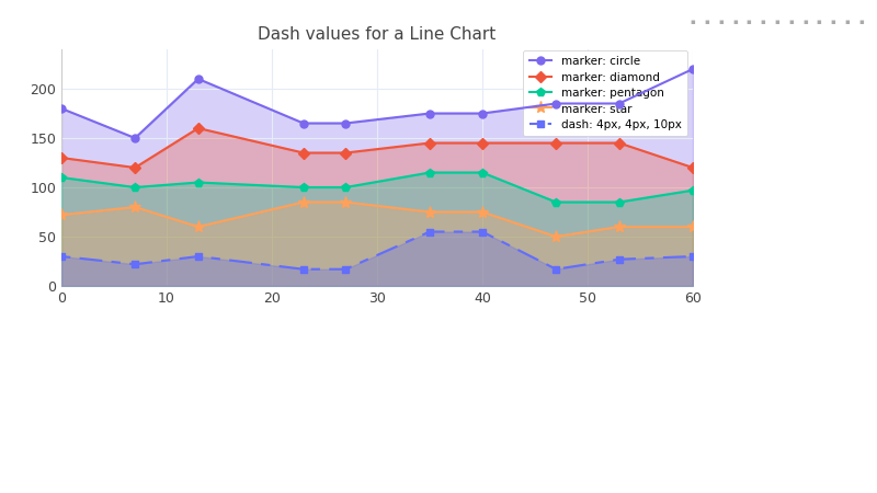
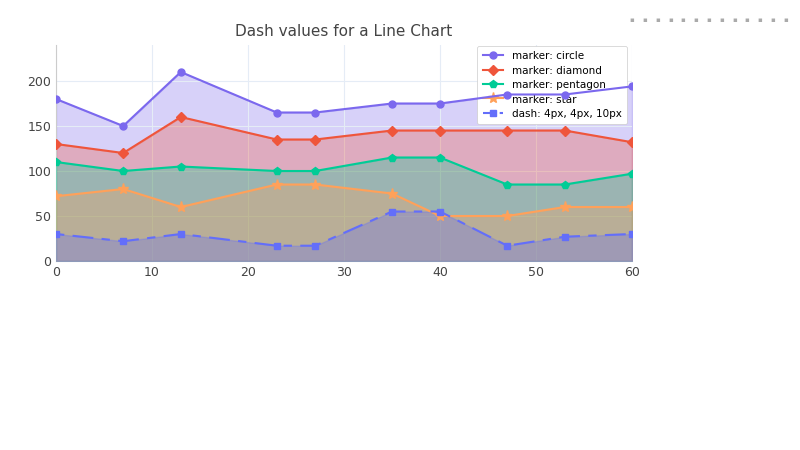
marker: star/40: 75 -> 50
marker: circle/60: 220 -> 194
marker: diamond/60: 120 -> 132
